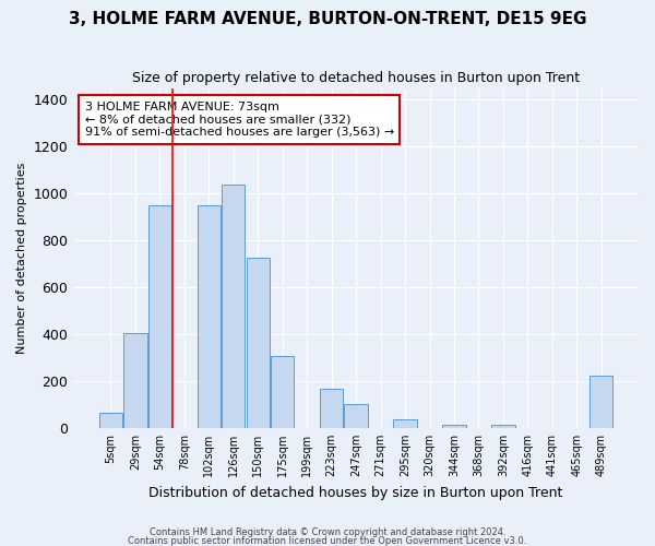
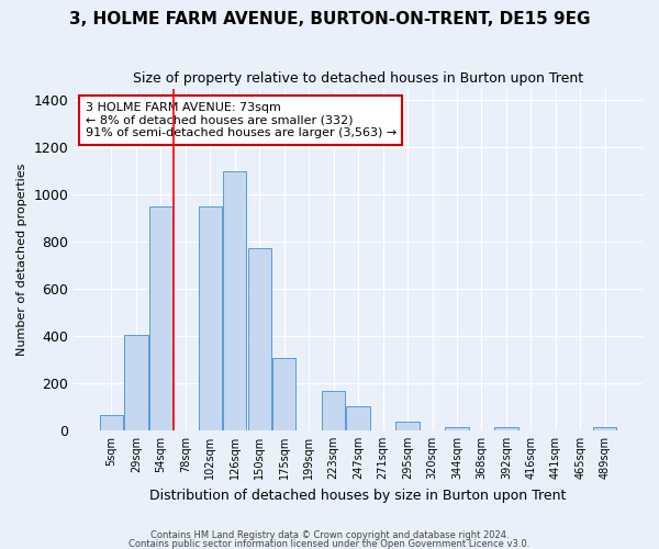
126sqm: 1040 -> 1100
150sqm: 725 -> 775
489sqm: 225 -> 15
